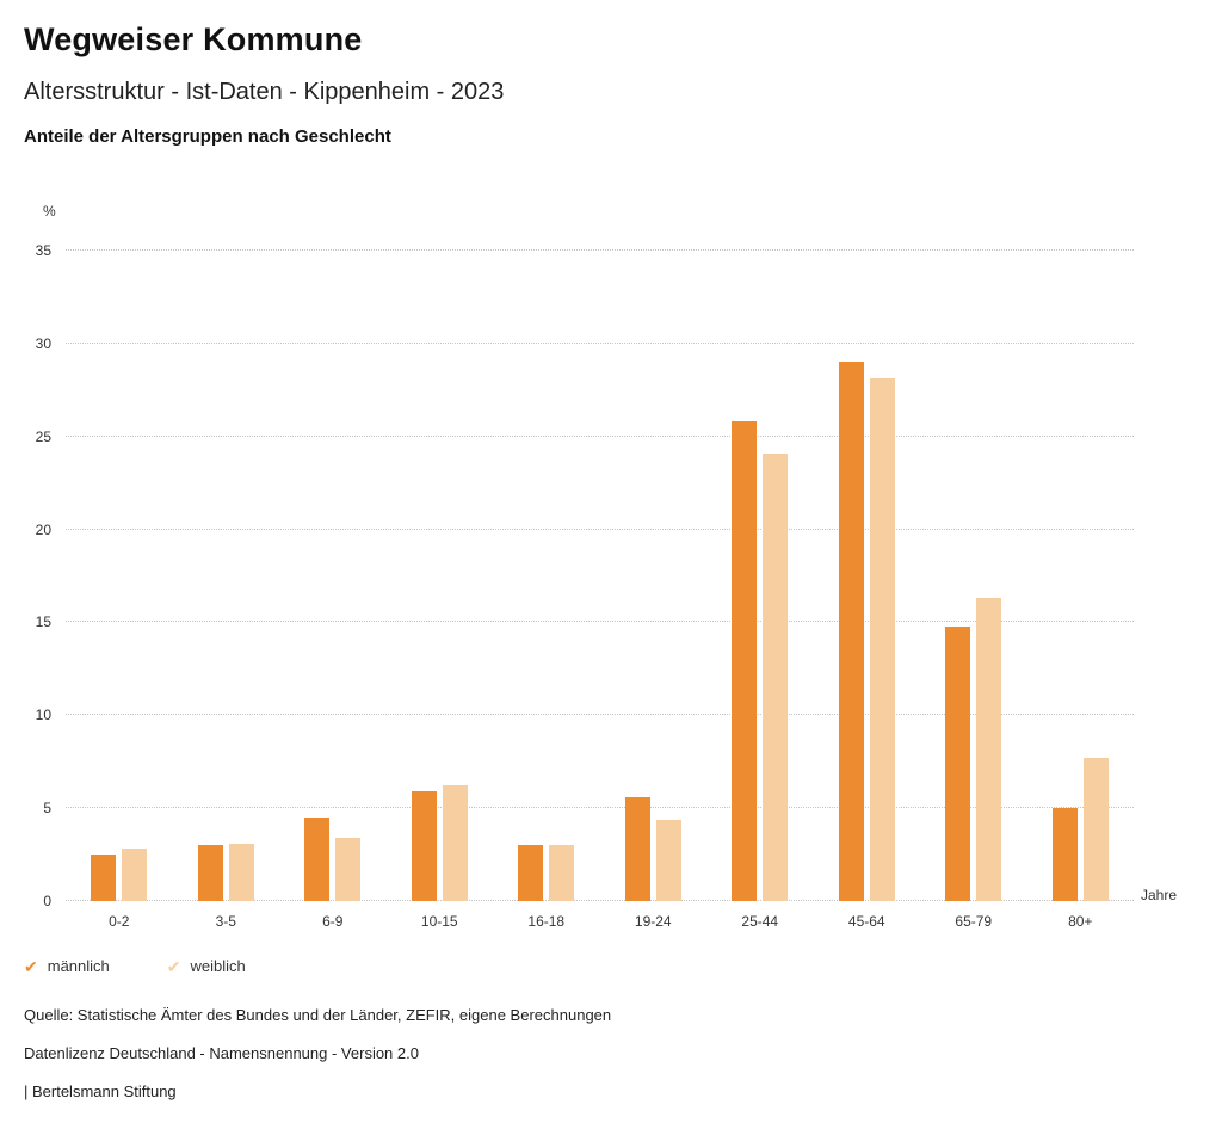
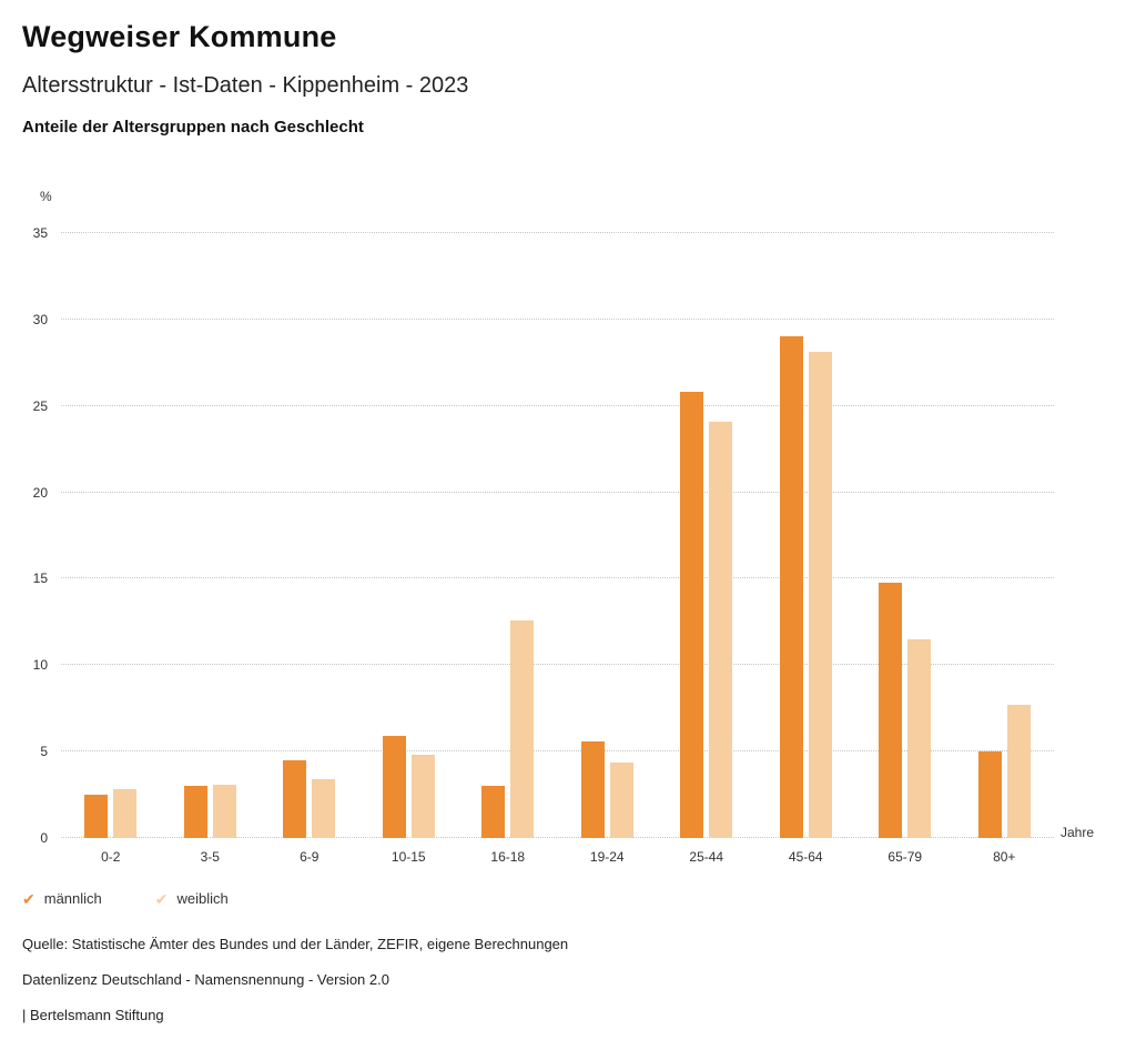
weiblich/10-15: 6.2 -> 4.8
weiblich/16-18: 3.0 -> 12.6
weiblich/65-79: 16.3 -> 11.5
